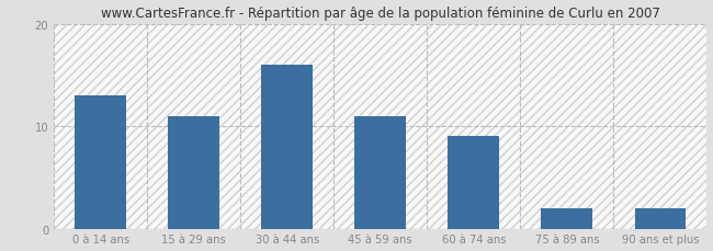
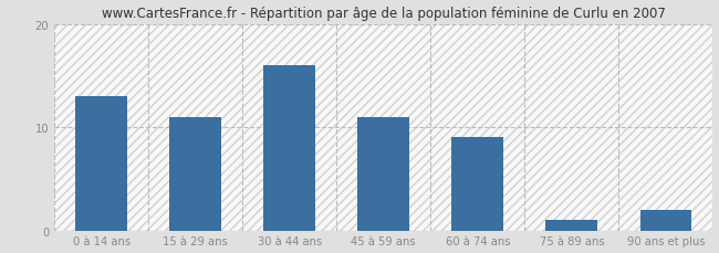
75 à 89 ans: 2 -> 1
